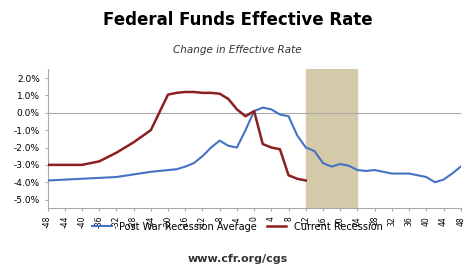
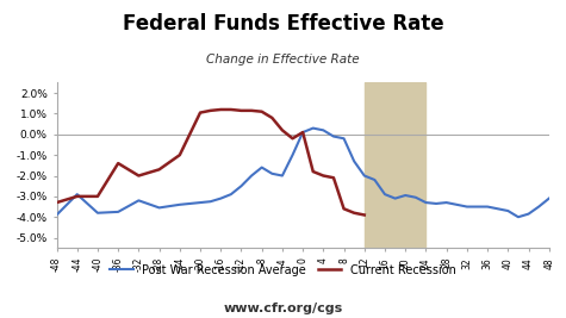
Current Recession/-48: -3.0% -> -3.3%
Post War Recession Average/-44: -3.9% -> -2.9%
Current Recession/-36: -2.8% -> -1.4%
Post War Recession Average/-32: -3.7% -> -3.2%
Current Recession/-32: -2.3% -> -2.0%
